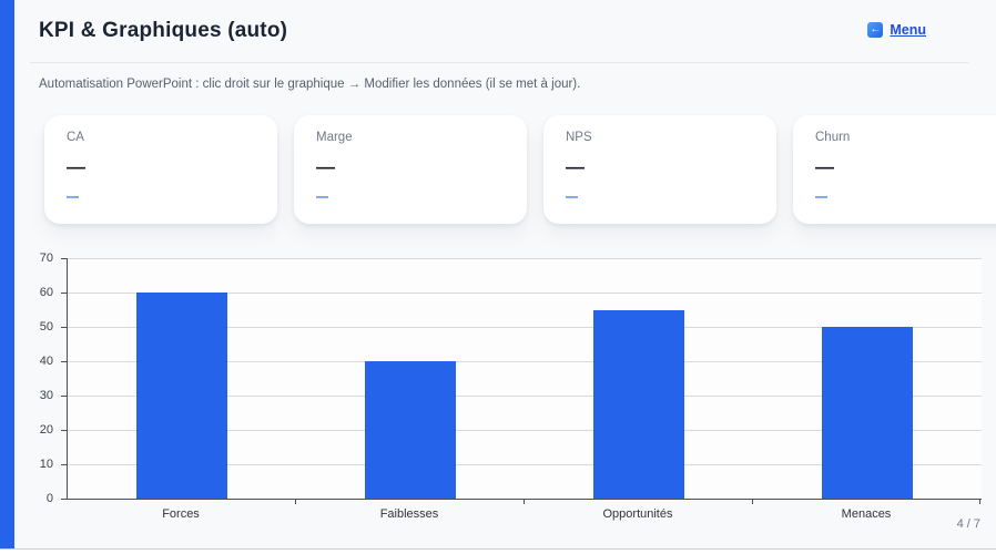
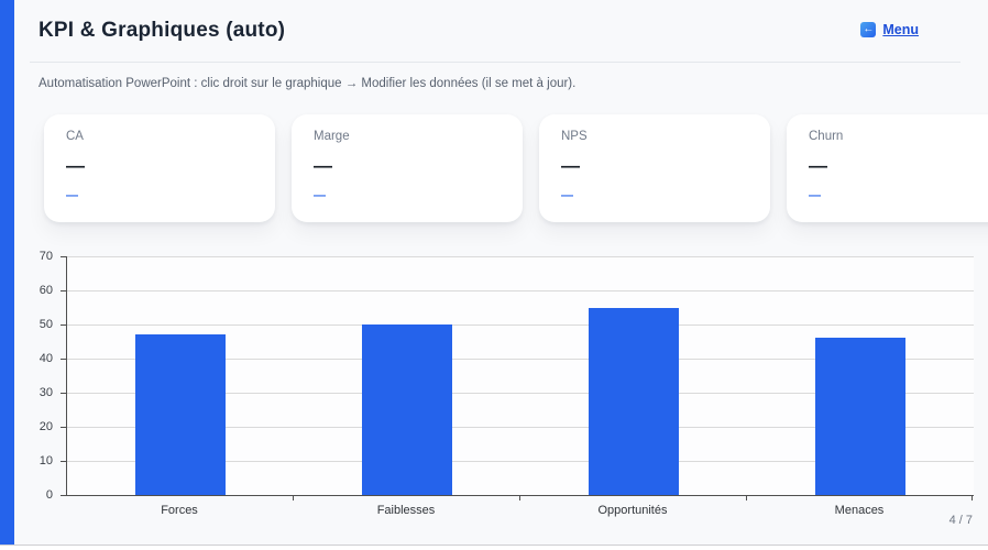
Forces: 60 -> 47
Faiblesses: 40 -> 50
Menaces: 50 -> 46
